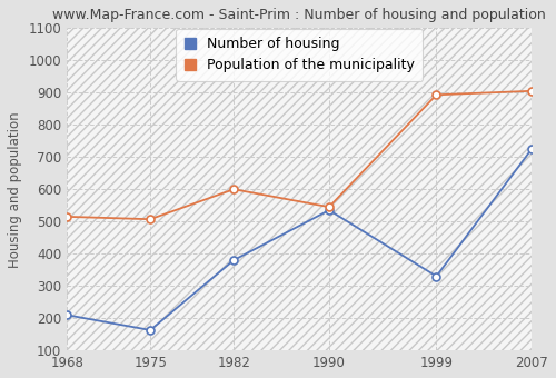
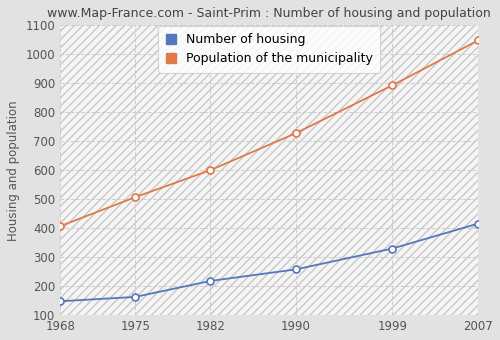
Number of housing/1968: 210 -> 148
Population of the municipality/1968: 515 -> 407
Number of housing/1982: 380 -> 218
Number of housing/1990: 535 -> 258
Population of the municipality/1990: 545 -> 728
Number of housing/2007: 725 -> 416
Population of the municipality/2007: 905 -> 1048
